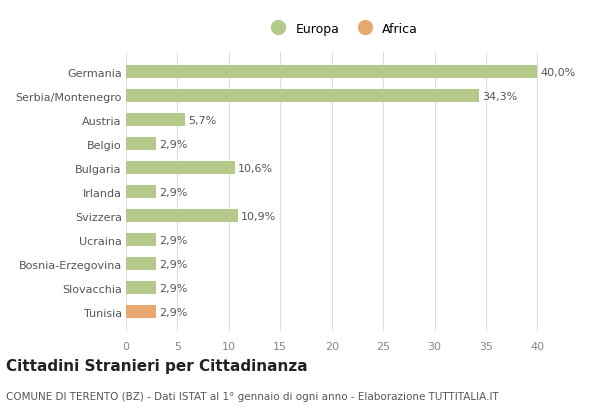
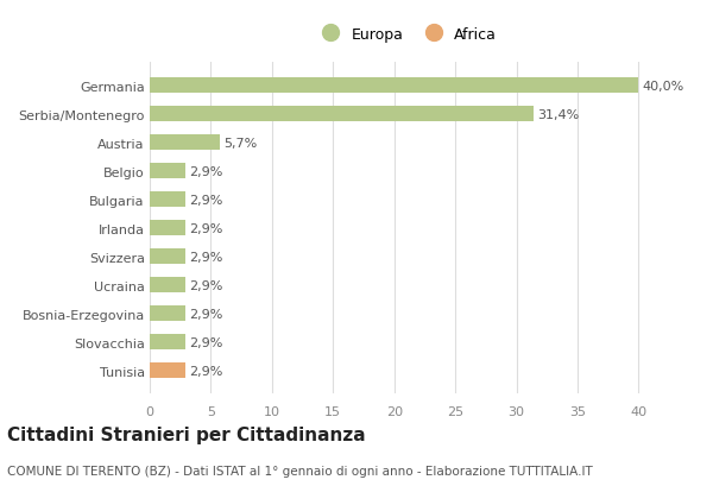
Serbia/Montenegro: 34,3% -> 31,4%
Bulgaria: 10,6% -> 2,9%
Svizzera: 10,9% -> 2,9%
